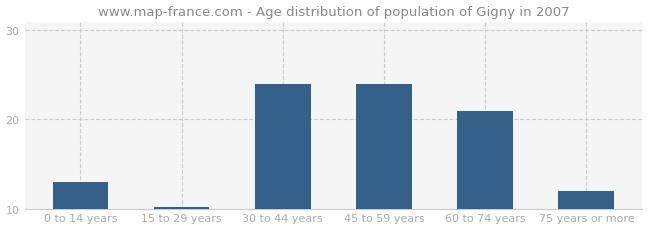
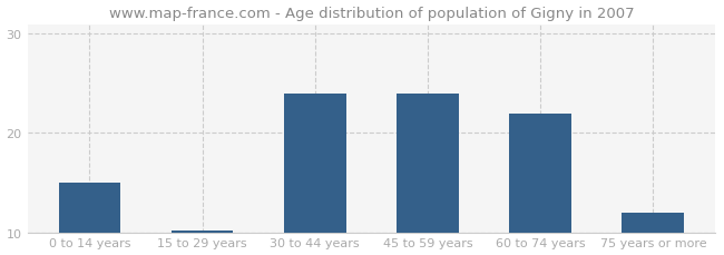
0 to 14 years: 13.0 -> 15.0
60 to 74 years: 21.0 -> 22.0
